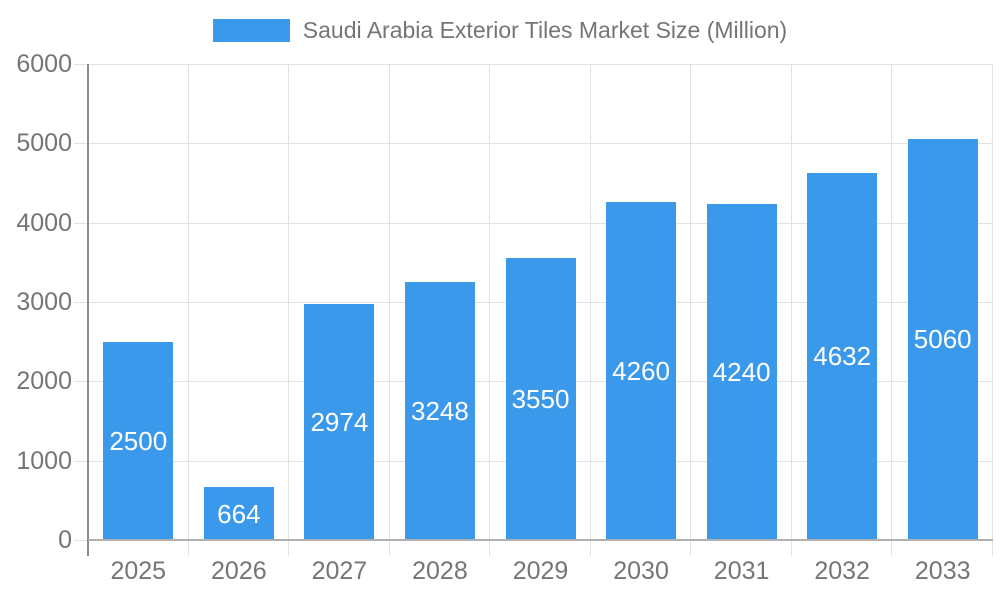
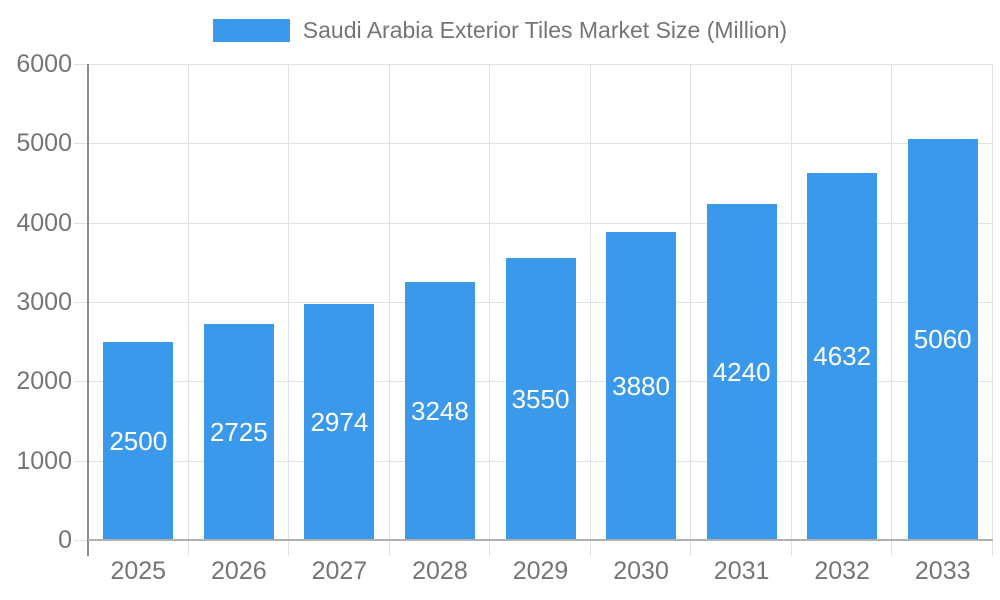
2026: 664 -> 2725
2030: 4260 -> 3880
